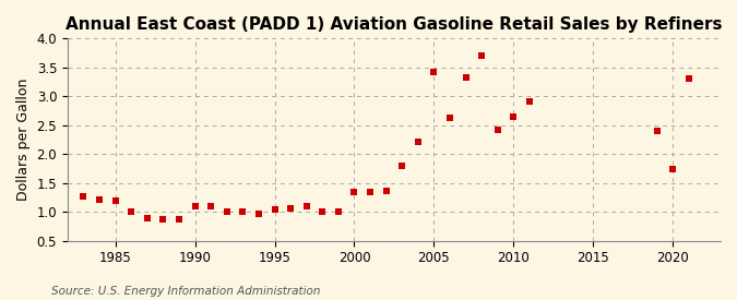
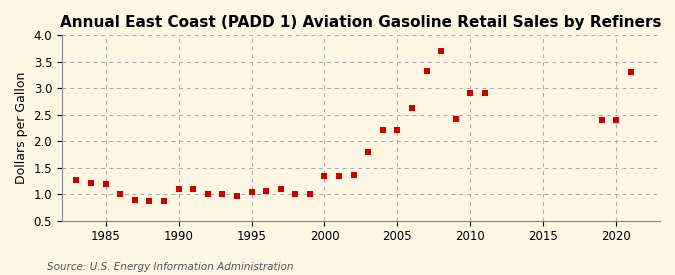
2005: 3.42 -> 2.22
2010: 2.64 -> 2.92
2020: 1.74 -> 2.40
